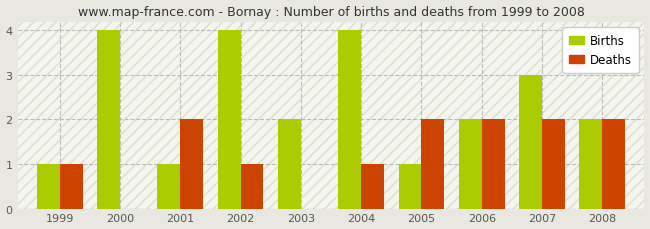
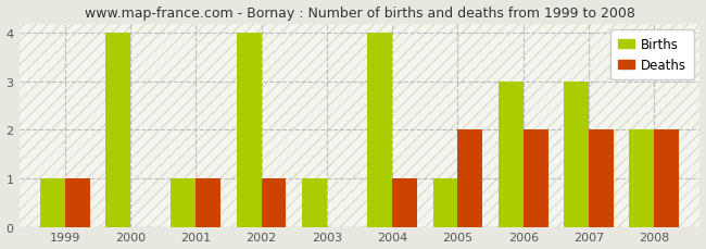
Deaths/2001: 2 -> 1
Births/2003: 2 -> 1
Births/2006: 2 -> 3
